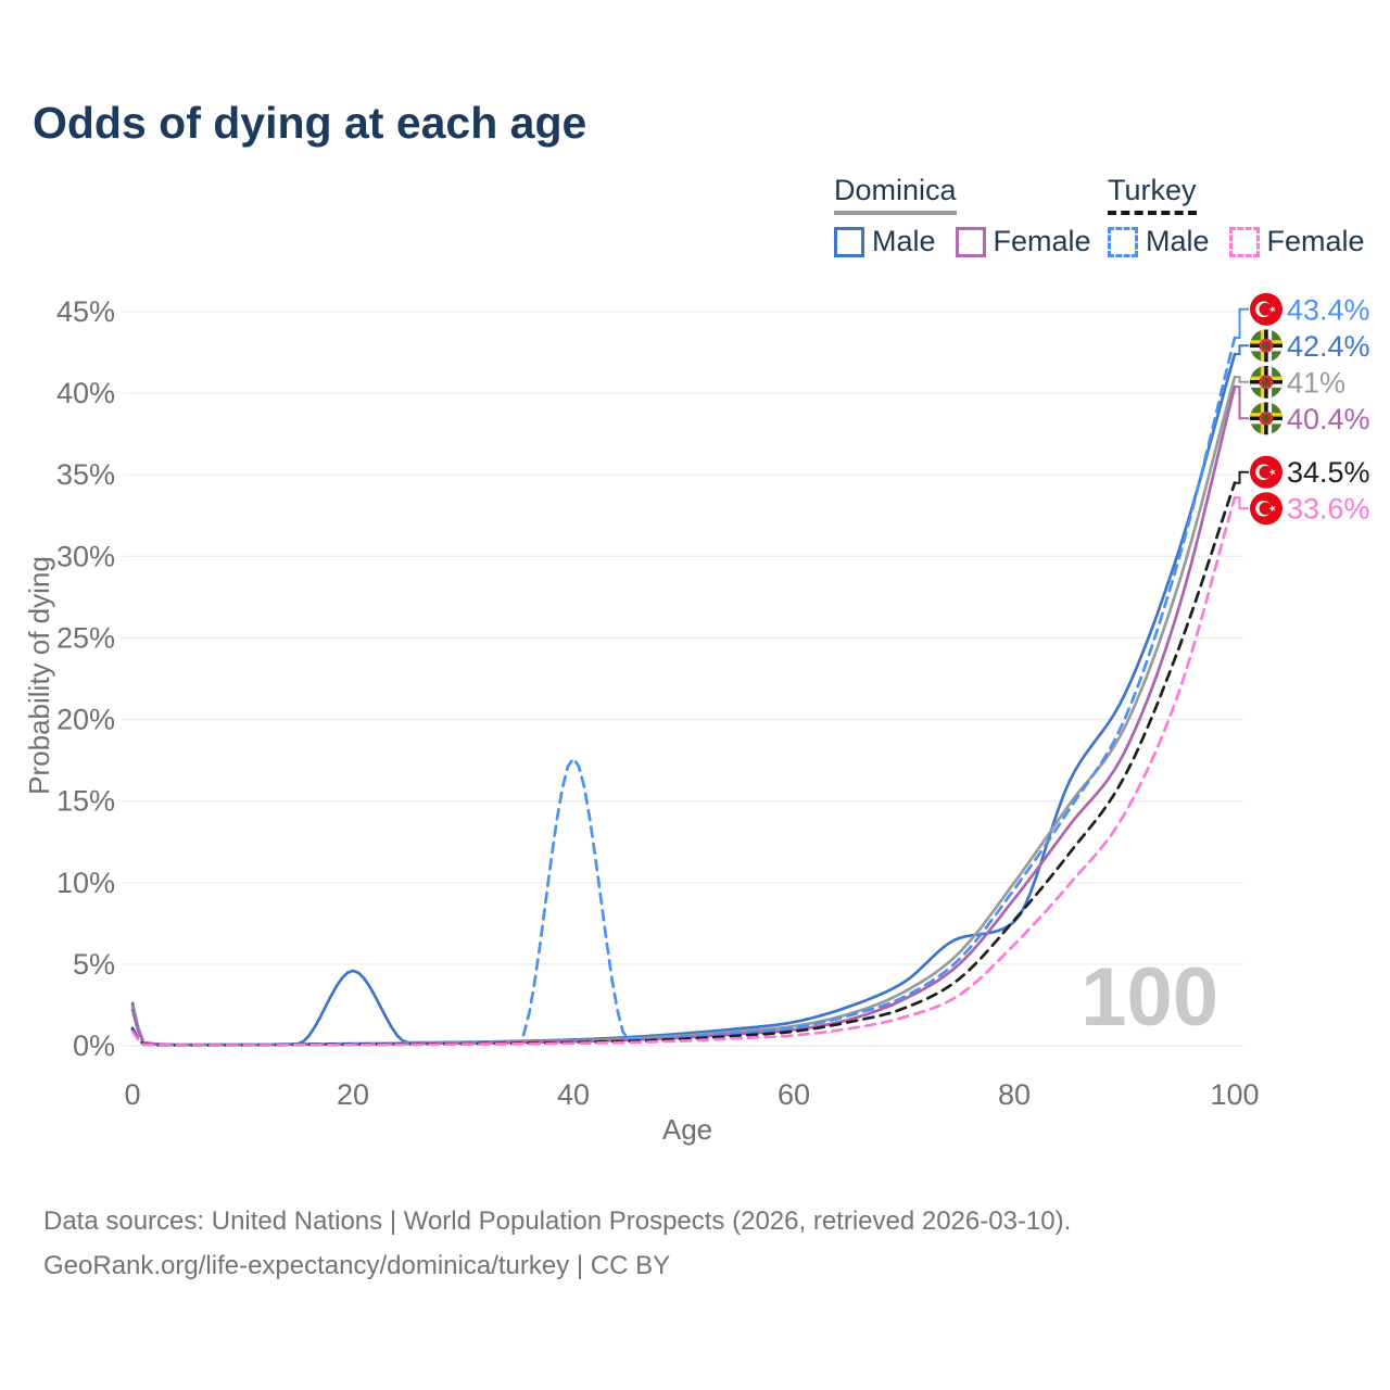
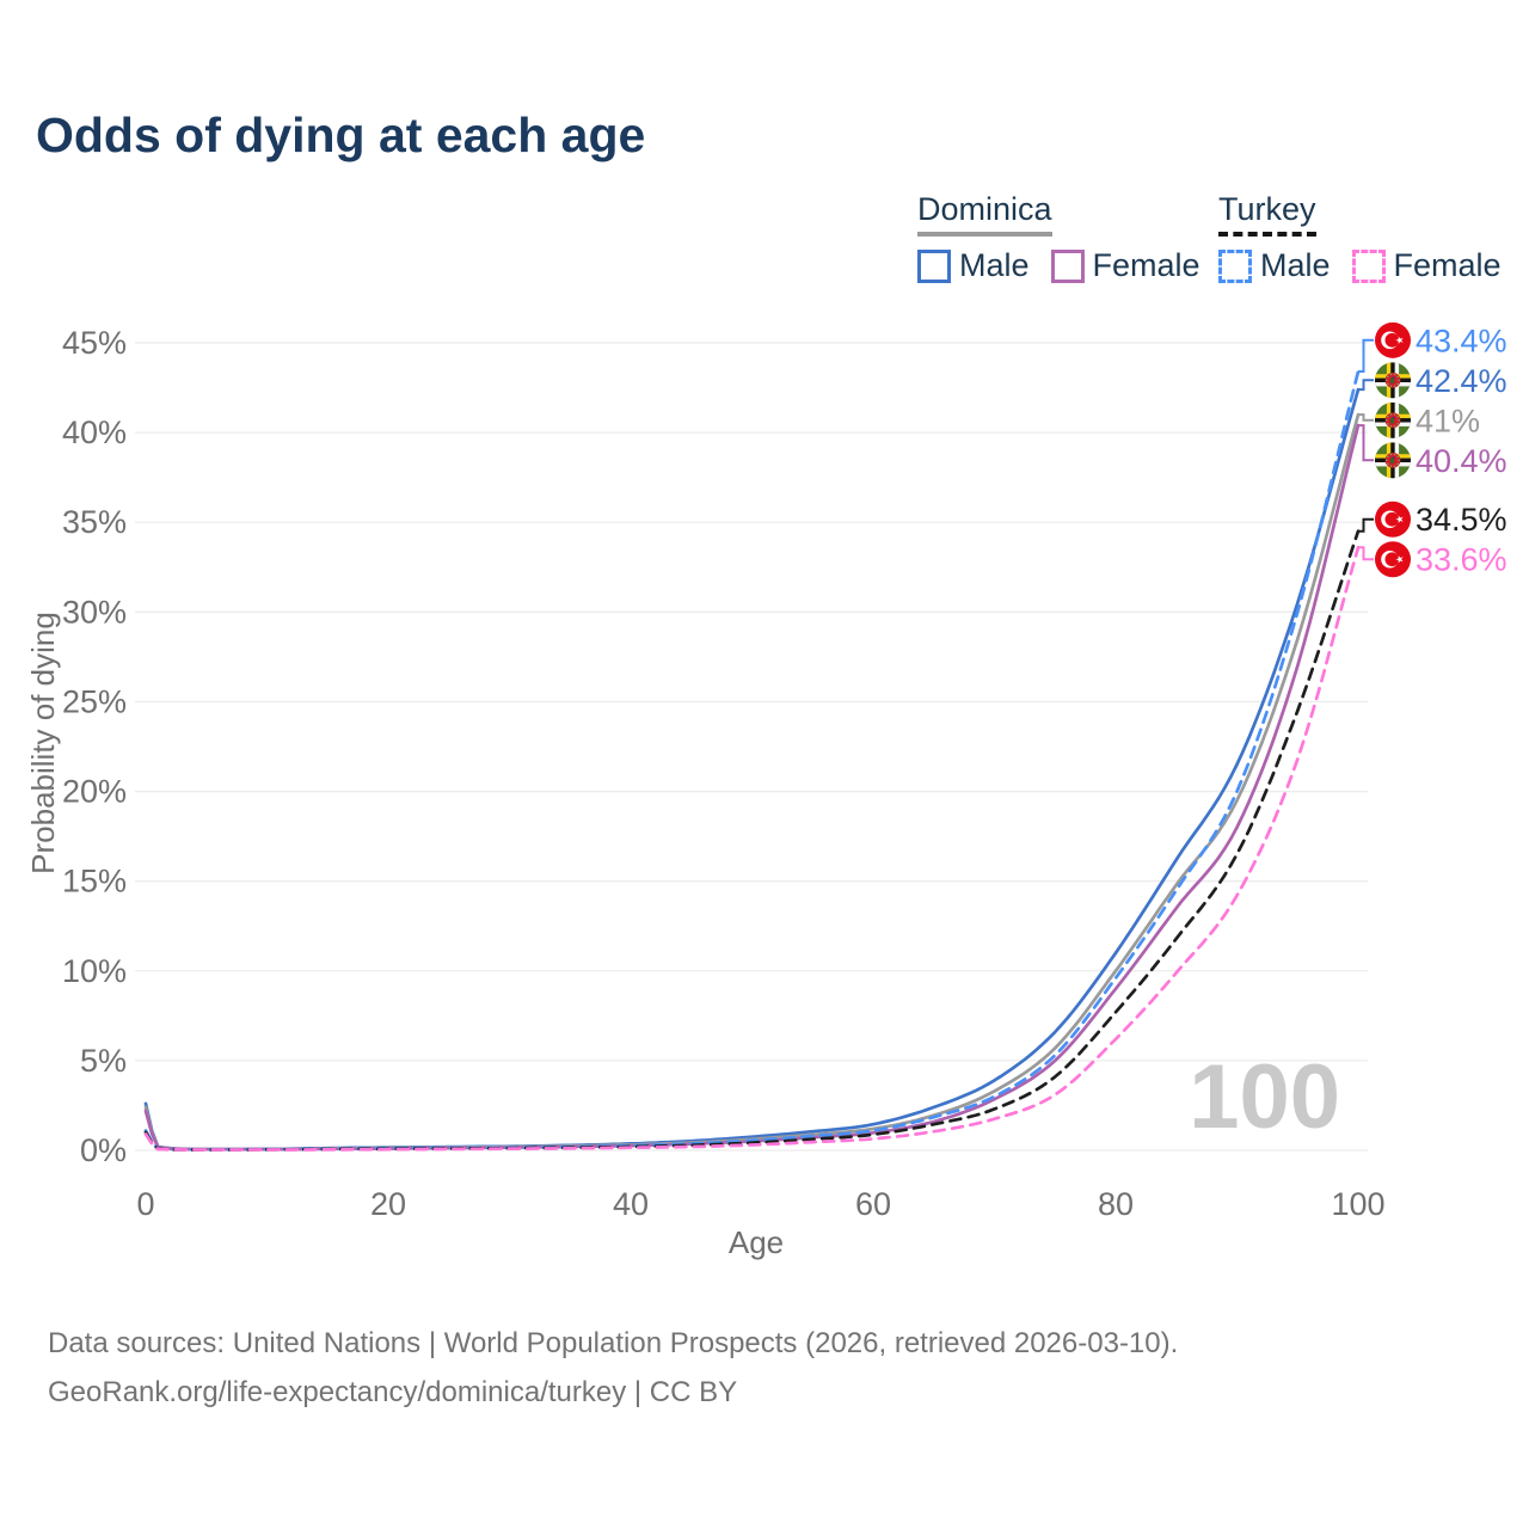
Dominica Male/20: 4.6% -> 0.2%
Turkey Male/40: 17.6% -> 0.3%
Dominica Male/80: 7.6% -> 11.0%
